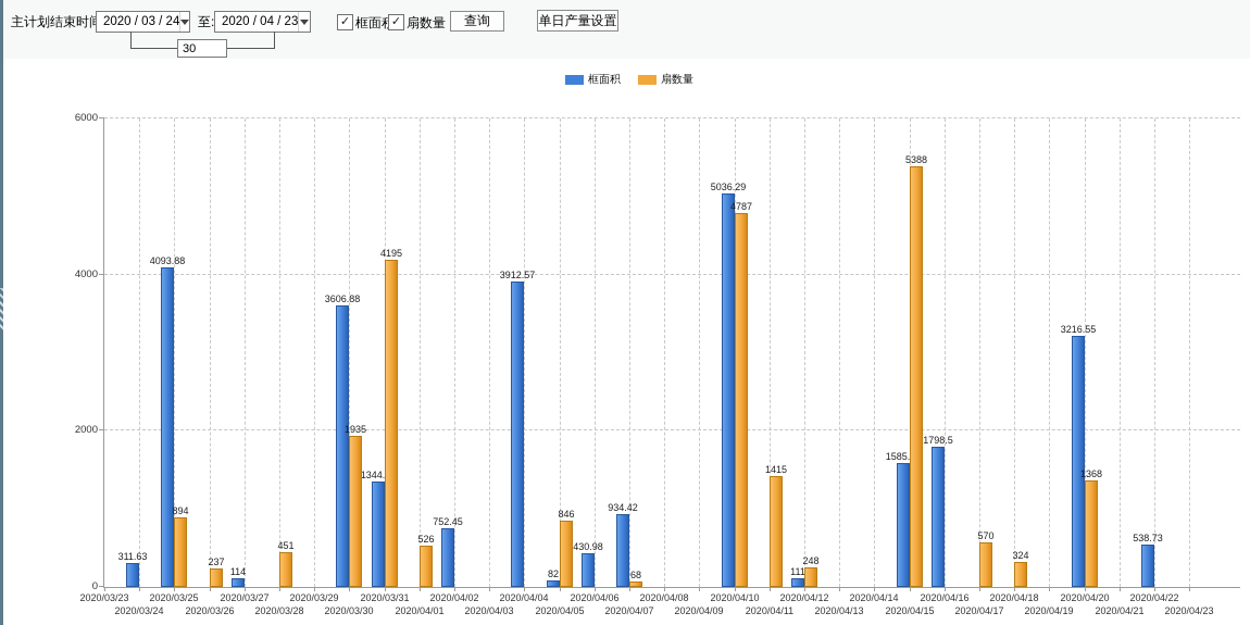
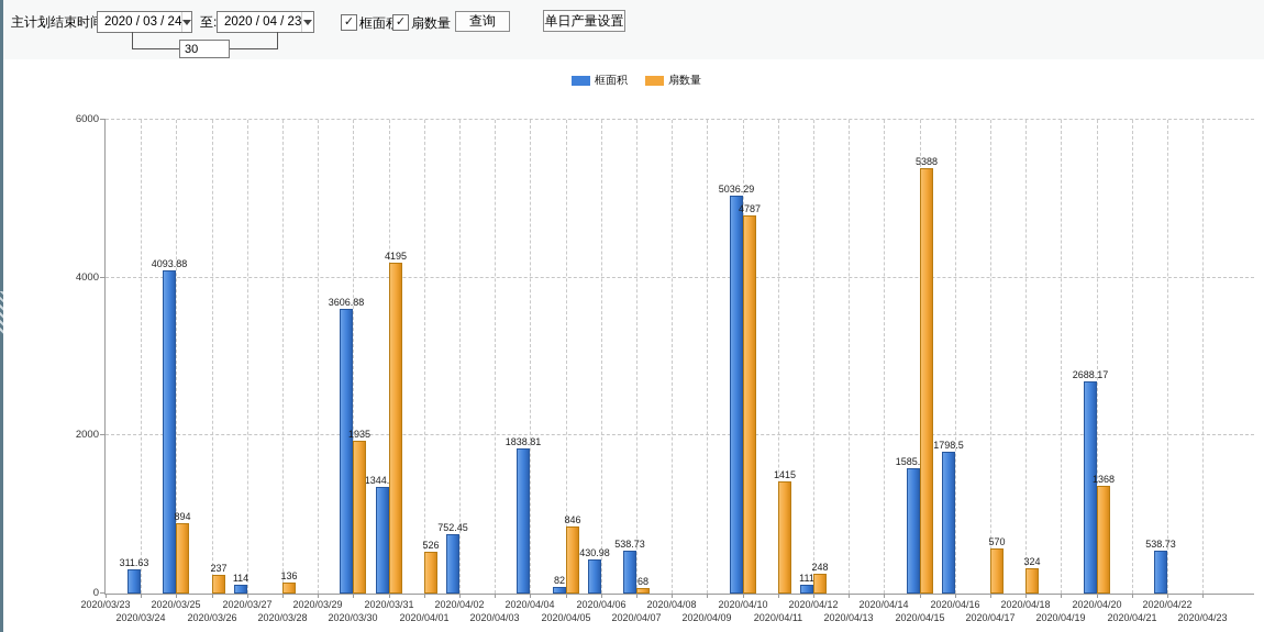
扇数量/2020/03/28: 451 -> 136
框面积/2020/04/04: 3912.57 -> 1838.81
框面积/2020/04/07: 934.42 -> 538.73
框面积/2020/04/20: 3216.55 -> 2688.17
